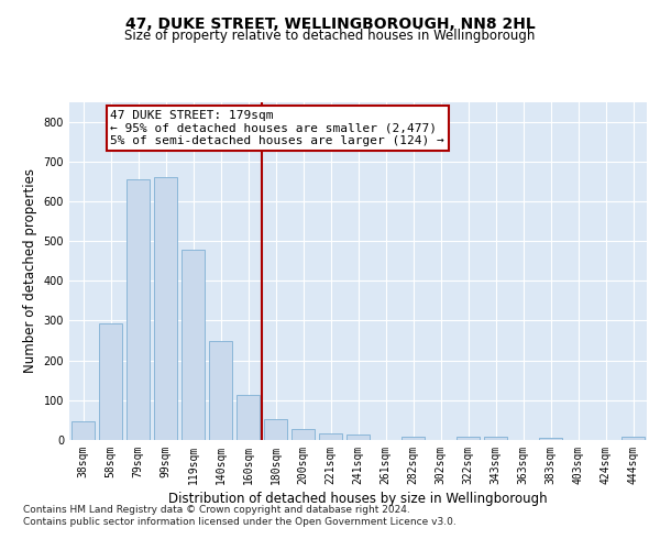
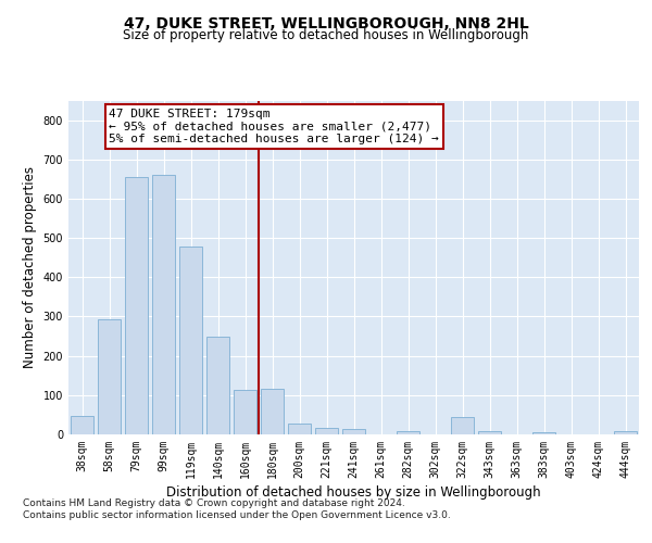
180sqm: 52 -> 115
322sqm: 8 -> 45
